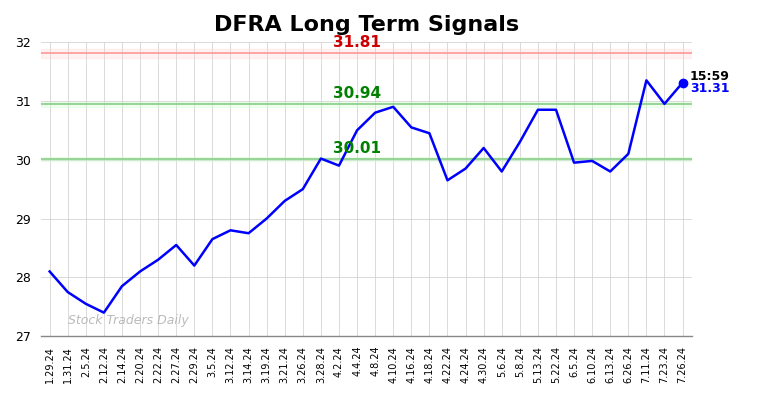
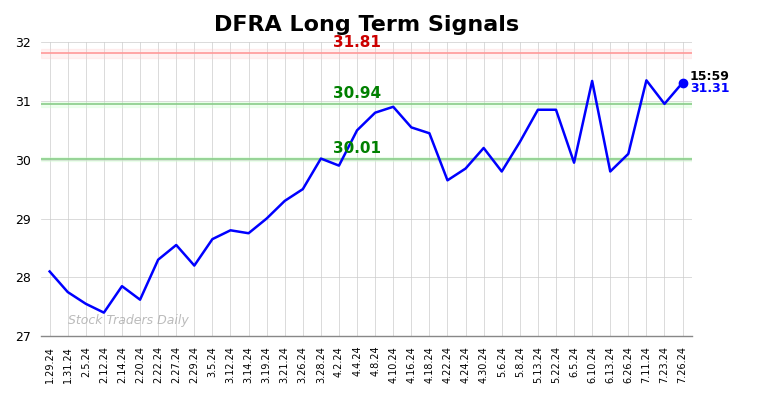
2.20.24: 28.10 -> 27.62
6.10.24: 29.98 -> 31.34
